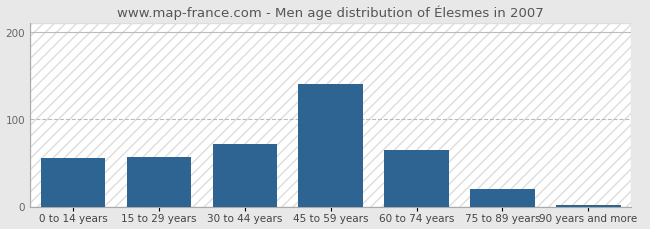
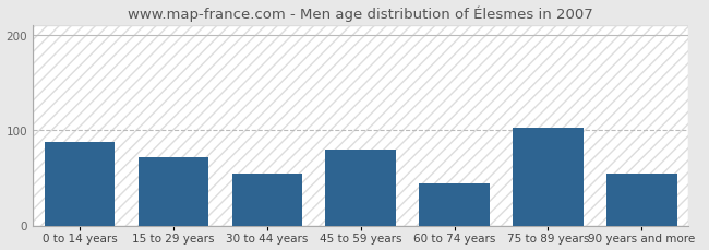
0 to 14 years: 55 -> 88
15 to 29 years: 57 -> 72
30 to 44 years: 72 -> 54
45 to 59 years: 140 -> 80
60 to 74 years: 65 -> 44
75 to 89 years: 20 -> 102
90 years and more: 2 -> 54
